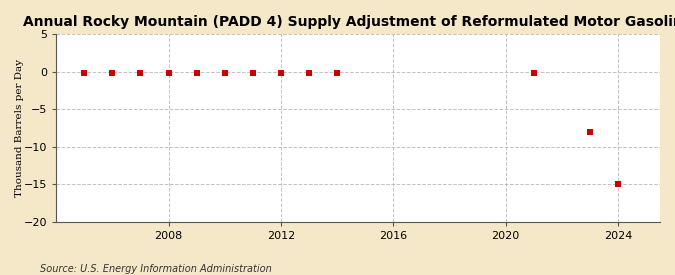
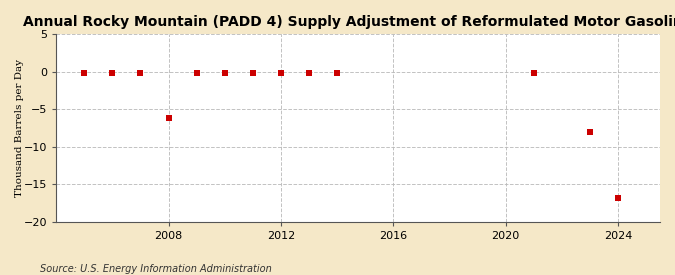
2008: -0.2 -> -6.2
2024: -15.0 -> -16.8
